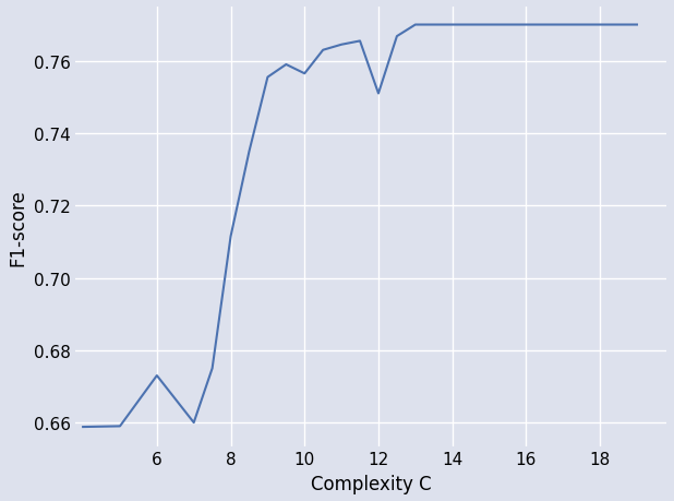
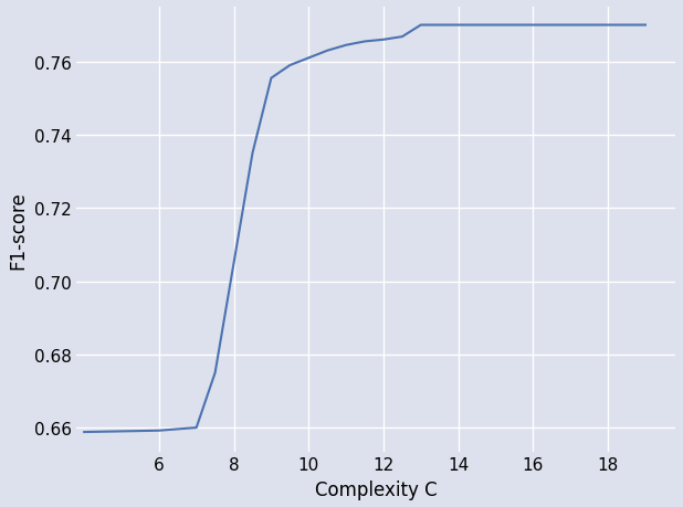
6: 0.6730 -> 0.6592
8: 0.7115 -> 0.7050
10: 0.7565 -> 0.7610
12: 0.7510 -> 0.7660
